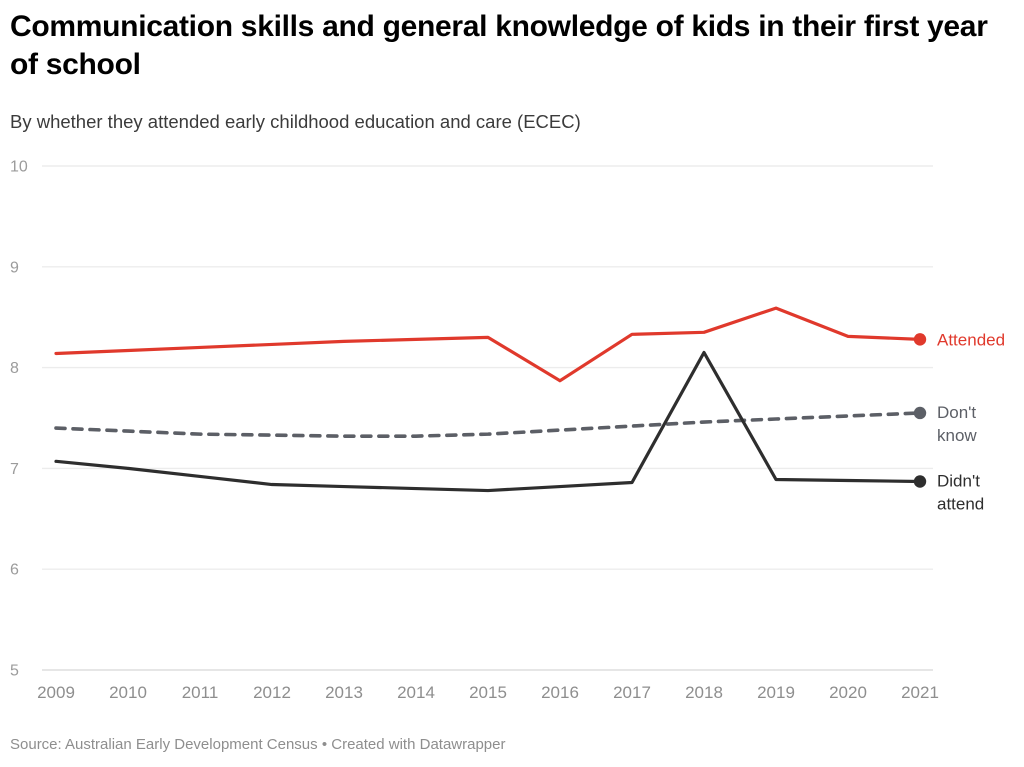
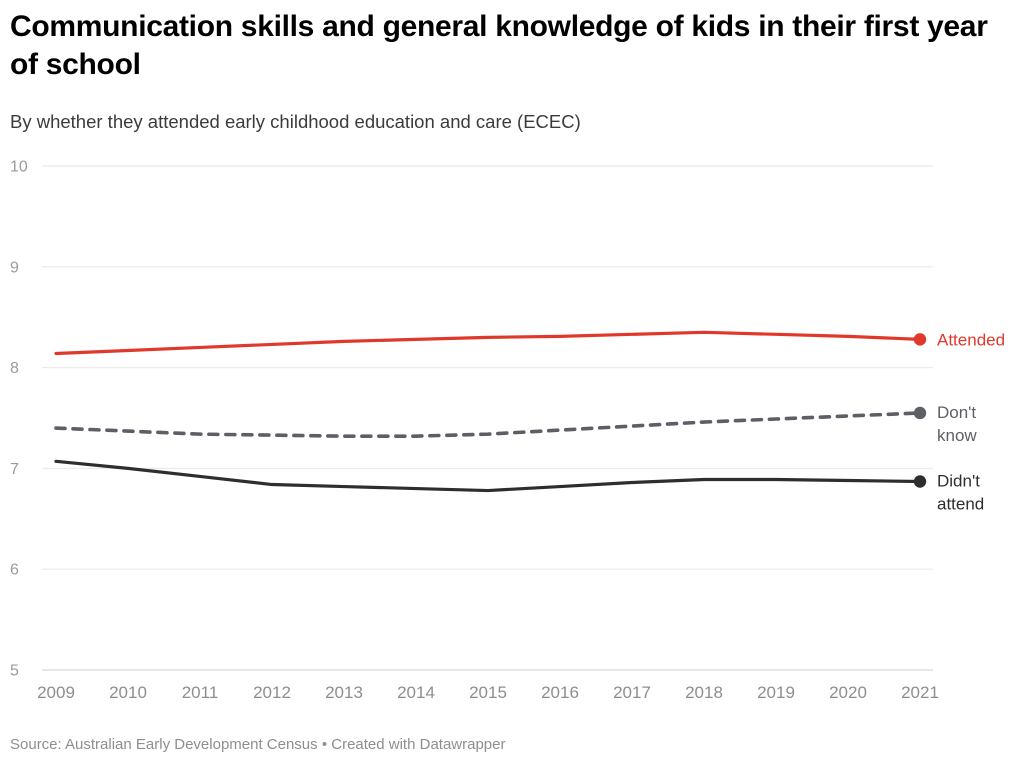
Attended/2016: 7.87 -> 8.31
Didn't attend/2018: 8.15 -> 6.89
Attended/2019: 8.59 -> 8.33
